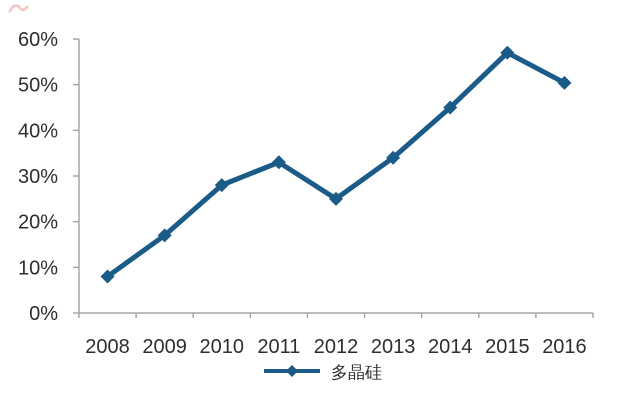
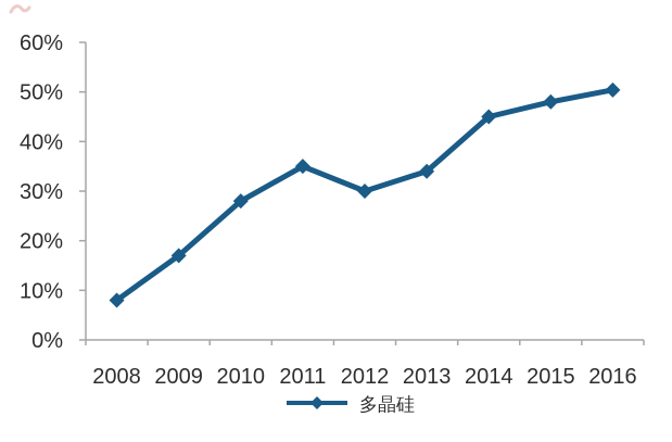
2011: 33% -> 35%
2012: 25% -> 30%
2015: 57% -> 48%
